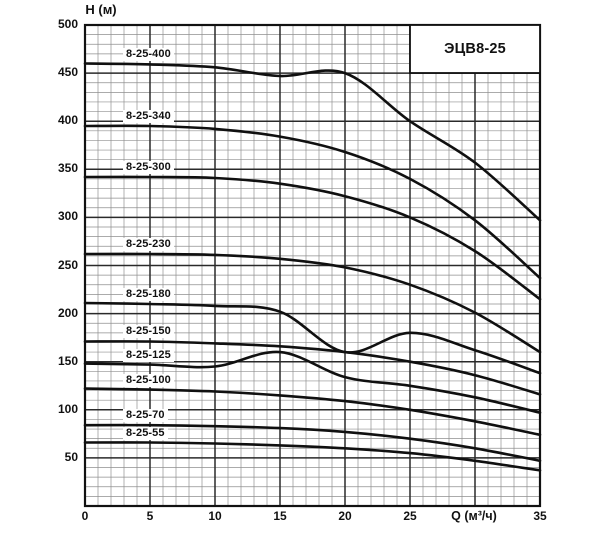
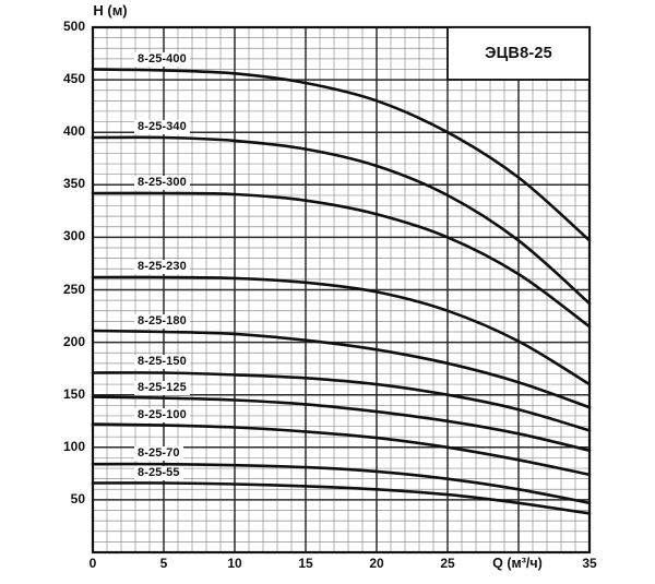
8-25-125/15: 160 -> 140
8-25-400/20: 450 -> 430
8-25-180/20: 160 -> 190
